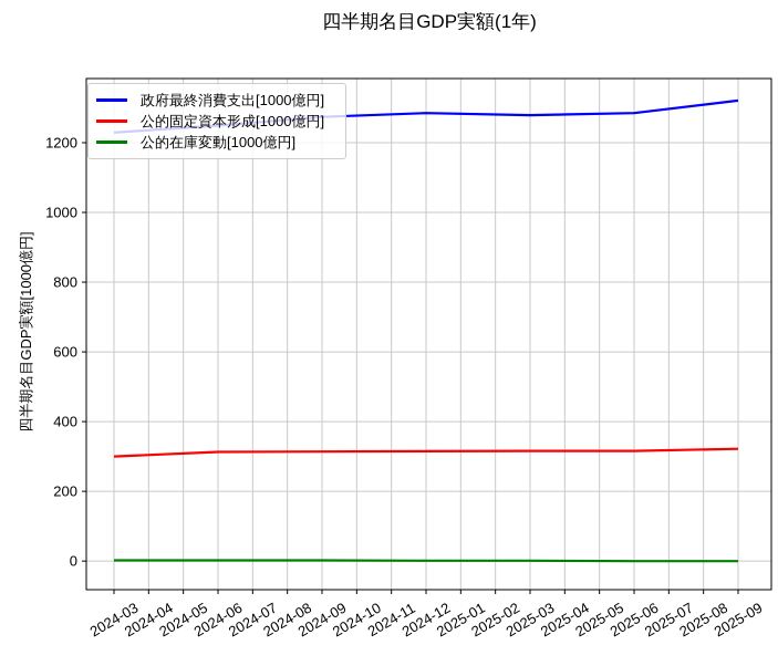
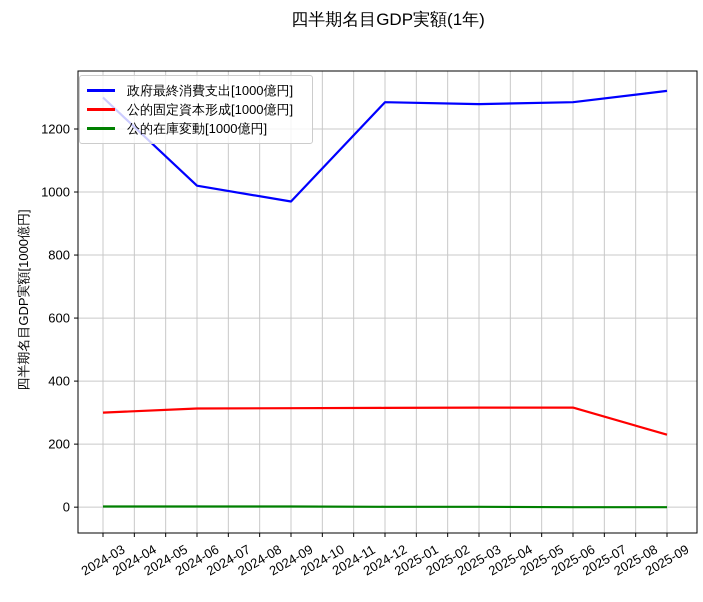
政府最終消費支出[1000億円]/2024-03: 1230 -> 1300
政府最終消費支出[1000億円]/2024-06: 1250 -> 1020
政府最終消費支出[1000億円]/2024-09: 1270 -> 970
公的固定資本形成[1000億円]/2025-09: 320 -> 230
